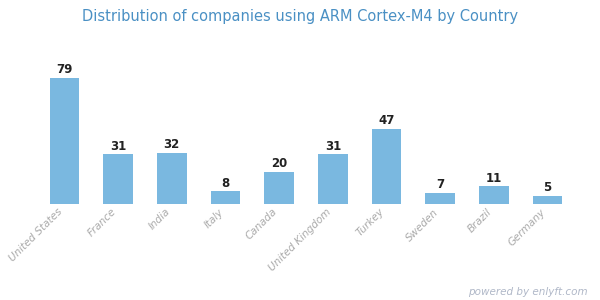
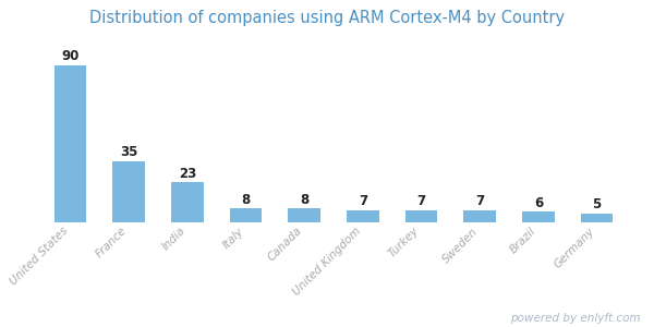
United States: 79 -> 90
France: 31 -> 35
India: 32 -> 23
Canada: 20 -> 8
United Kingdom: 31 -> 7
Turkey: 47 -> 7
Brazil: 11 -> 6
